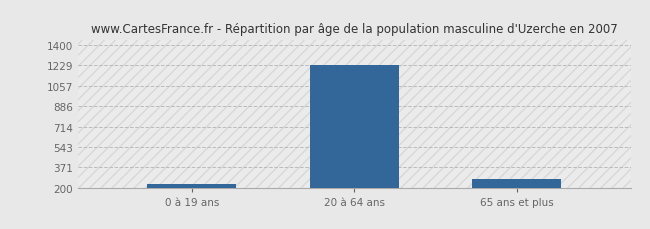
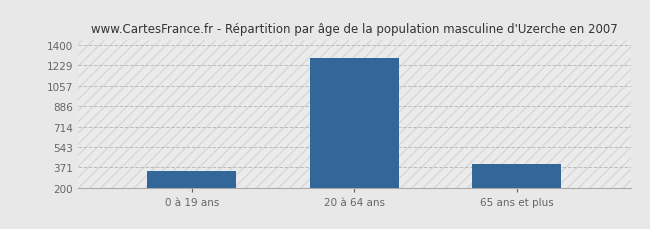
0 à 19 ans: 230 -> 340
20 à 64 ans: 1230 -> 1290
65 ans et plus: 280 -> 400
